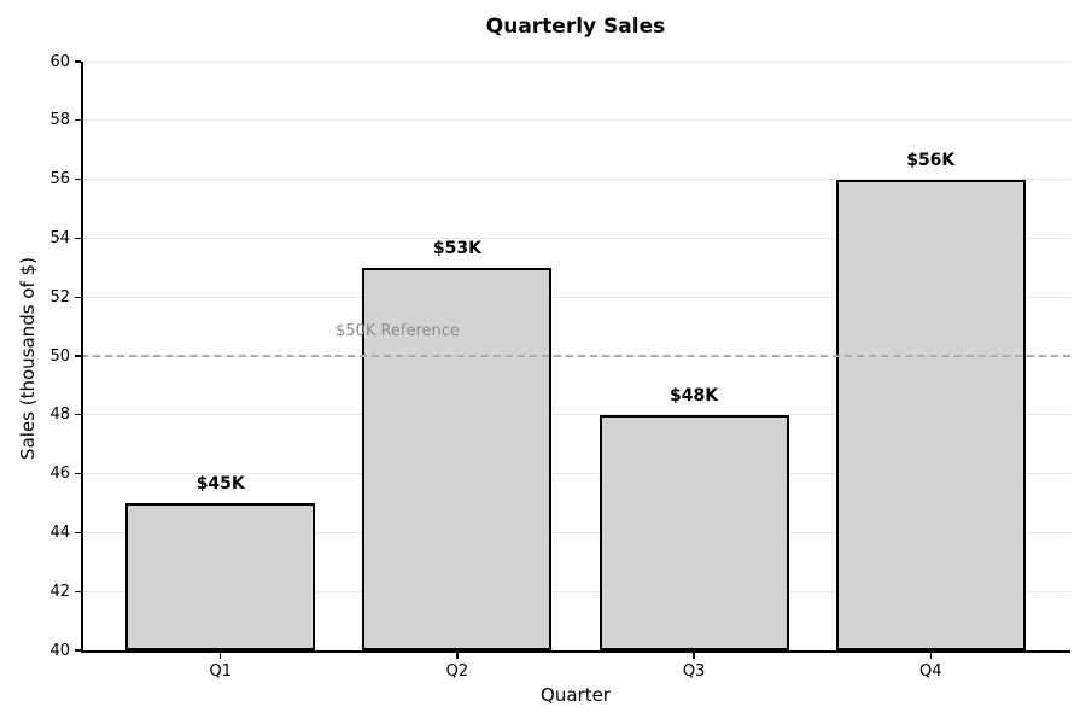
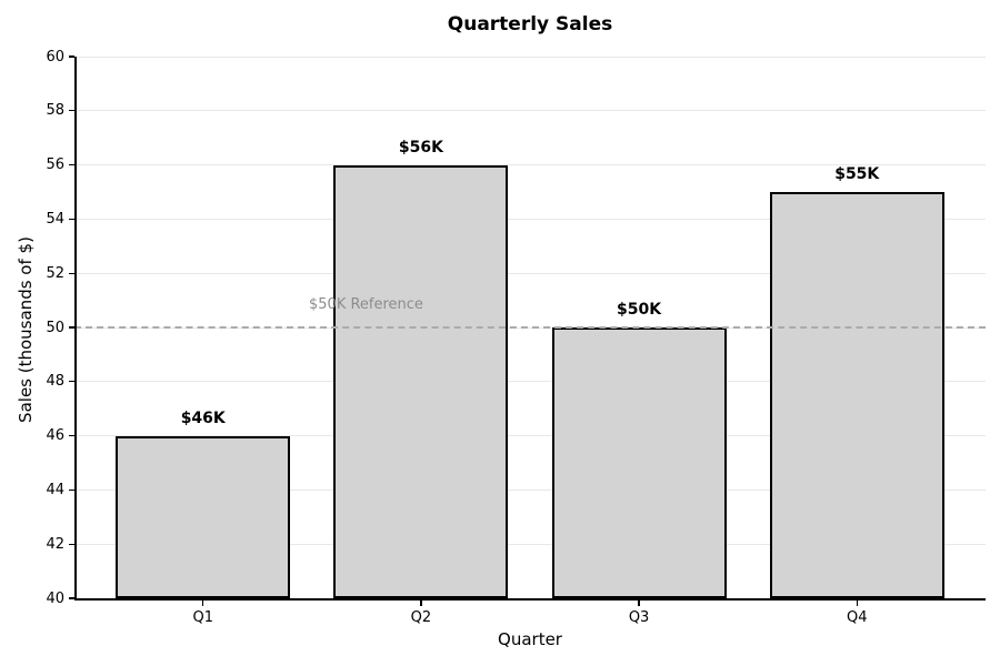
Q1: $45K -> $46K
Q2: $53K -> $56K
Q3: $48K -> $50K
Q4: $56K -> $55K
